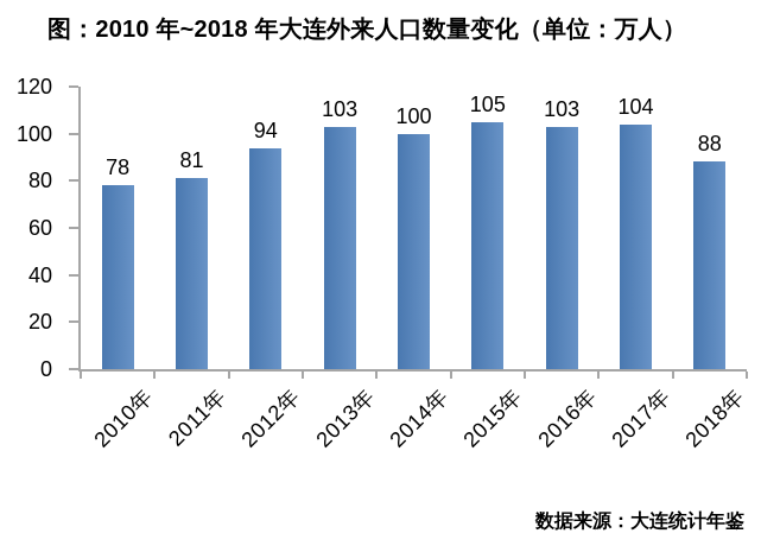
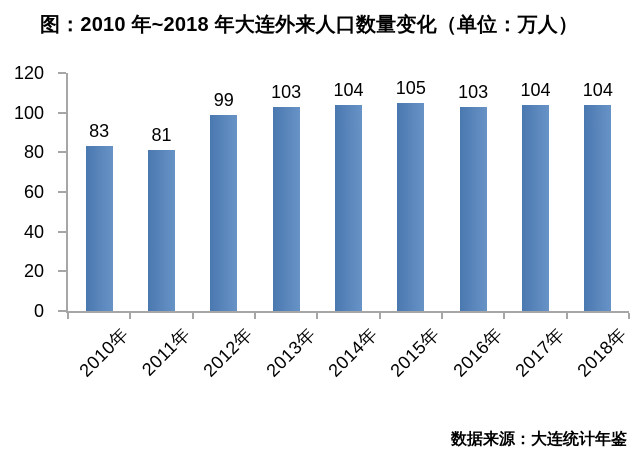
2010年: 78 -> 83
2012年: 94 -> 99
2014年: 100 -> 104
2018年: 88 -> 104
